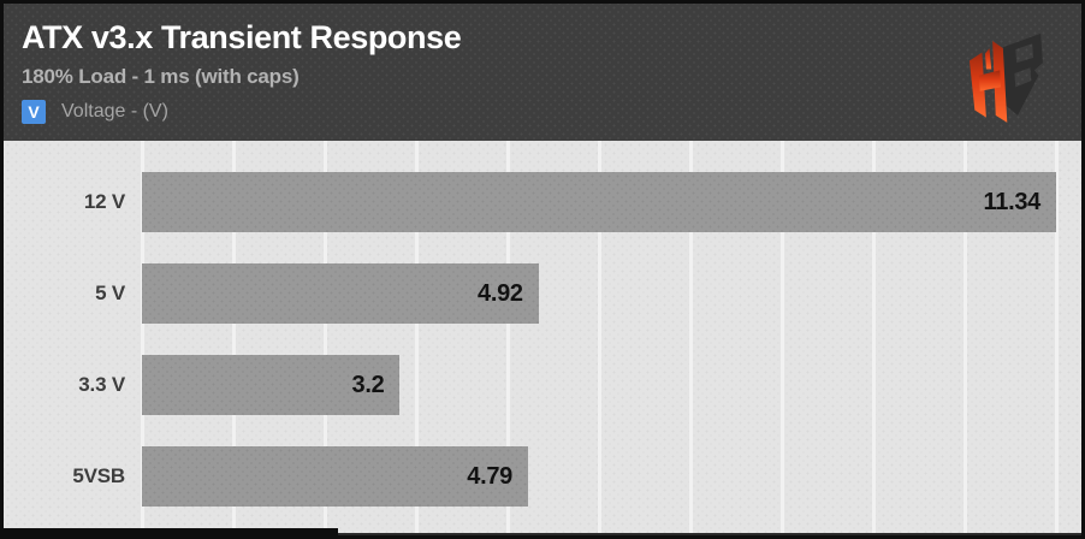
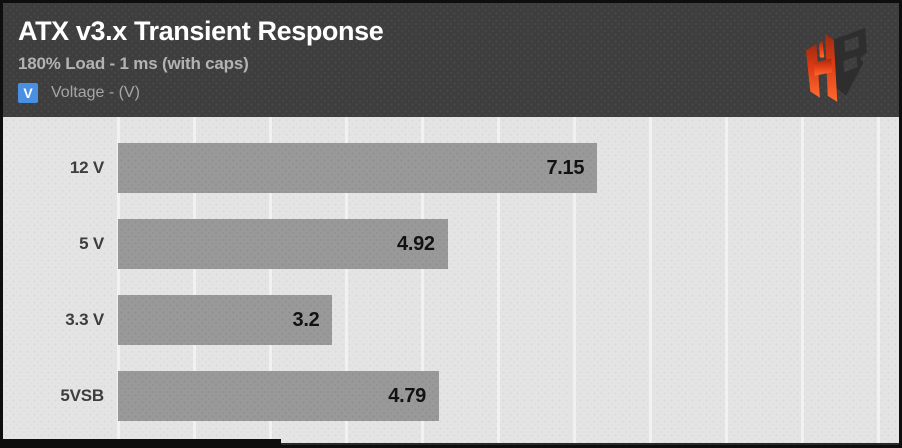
12 V: 11.34 -> 7.15
